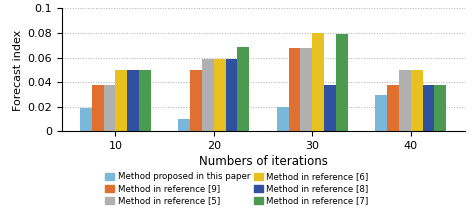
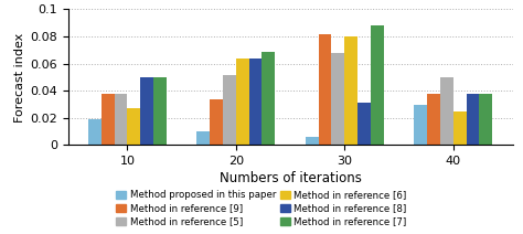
Method in reference [6]/10: 0.050 -> 0.027
Method in reference [9]/20: 0.050 -> 0.034
Method in reference [5]/20: 0.059 -> 0.052
Method in reference [6]/20: 0.059 -> 0.064
Method in reference [8]/20: 0.059 -> 0.064
Method proposed in this paper/30: 0.020 -> 0.006
Method in reference [9]/30: 0.068 -> 0.082
Method in reference [8]/30: 0.038 -> 0.031
Method in reference [7]/30: 0.079 -> 0.088
Method in reference [6]/40: 0.050 -> 0.025
